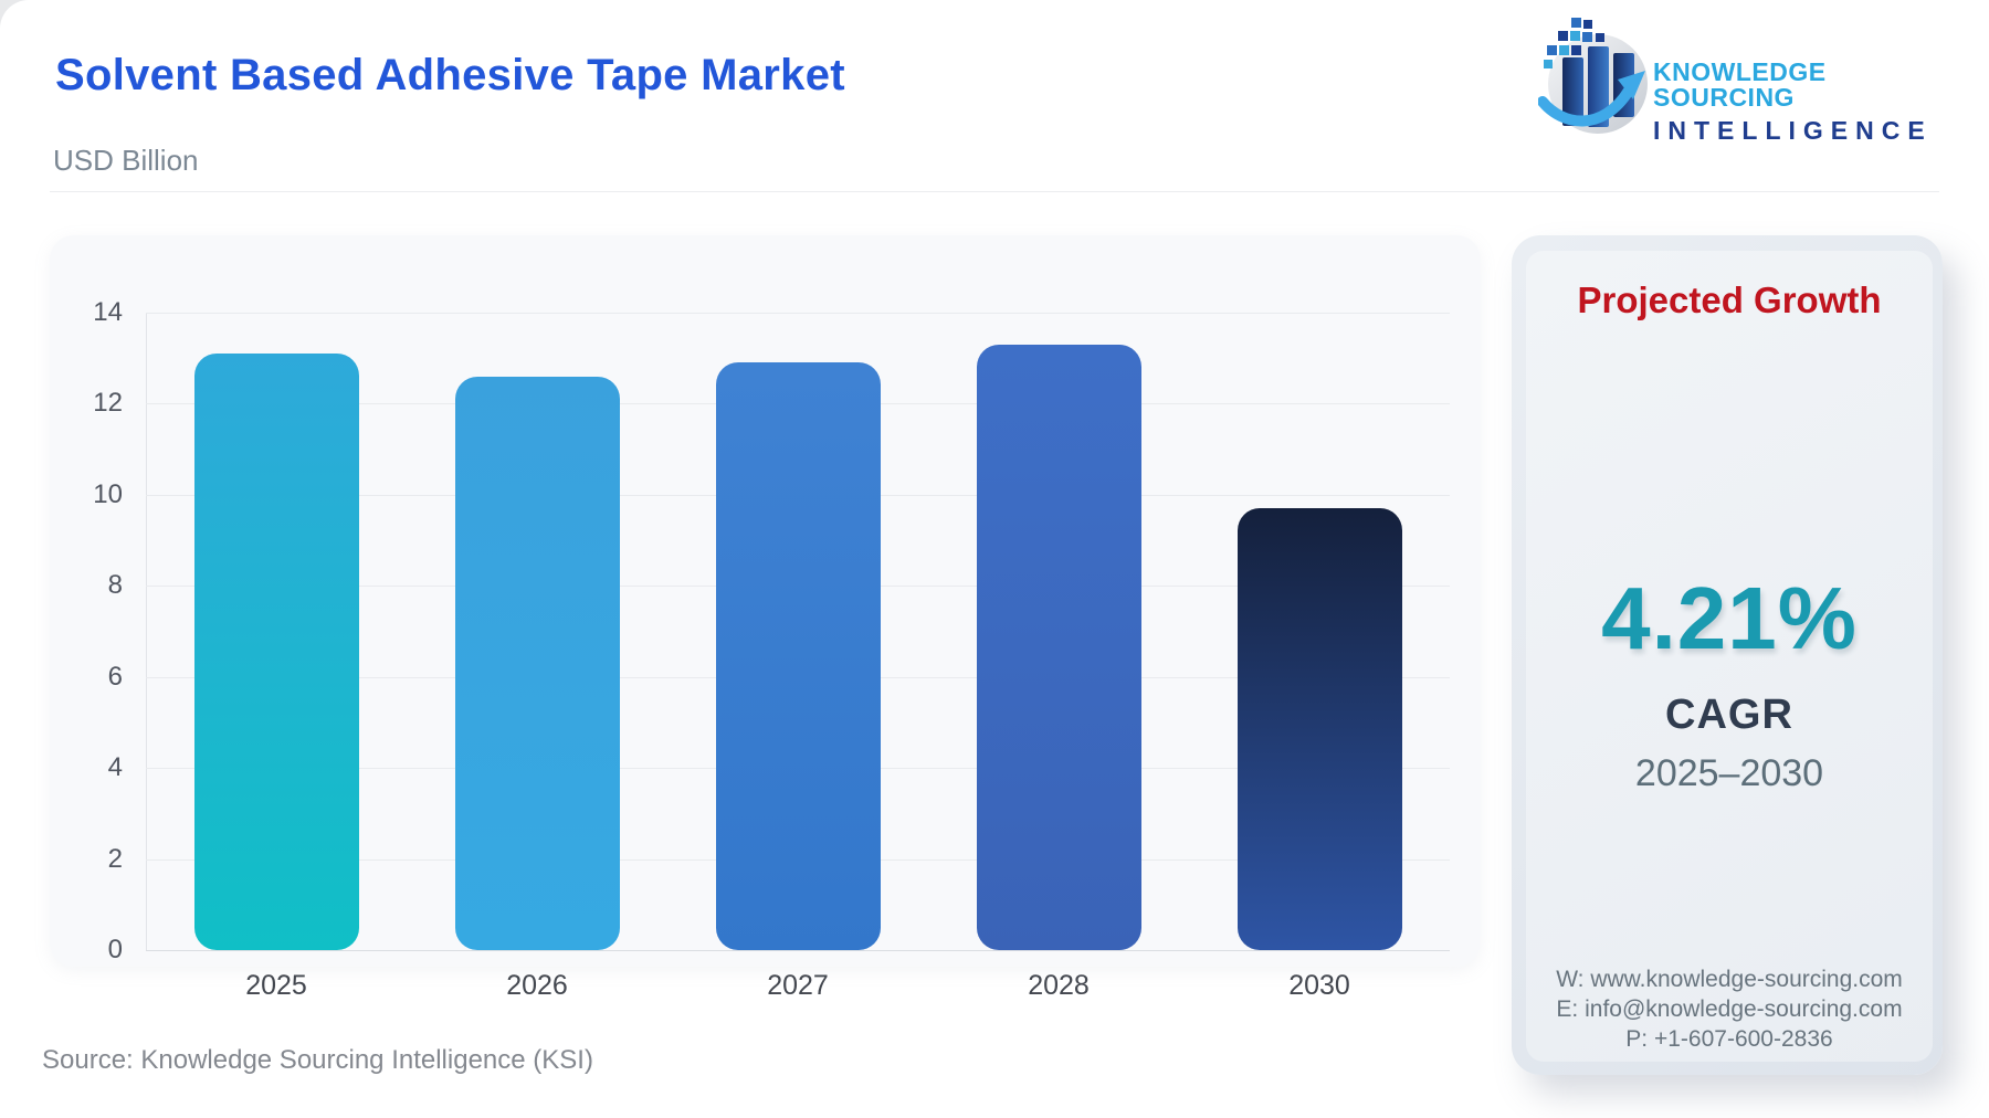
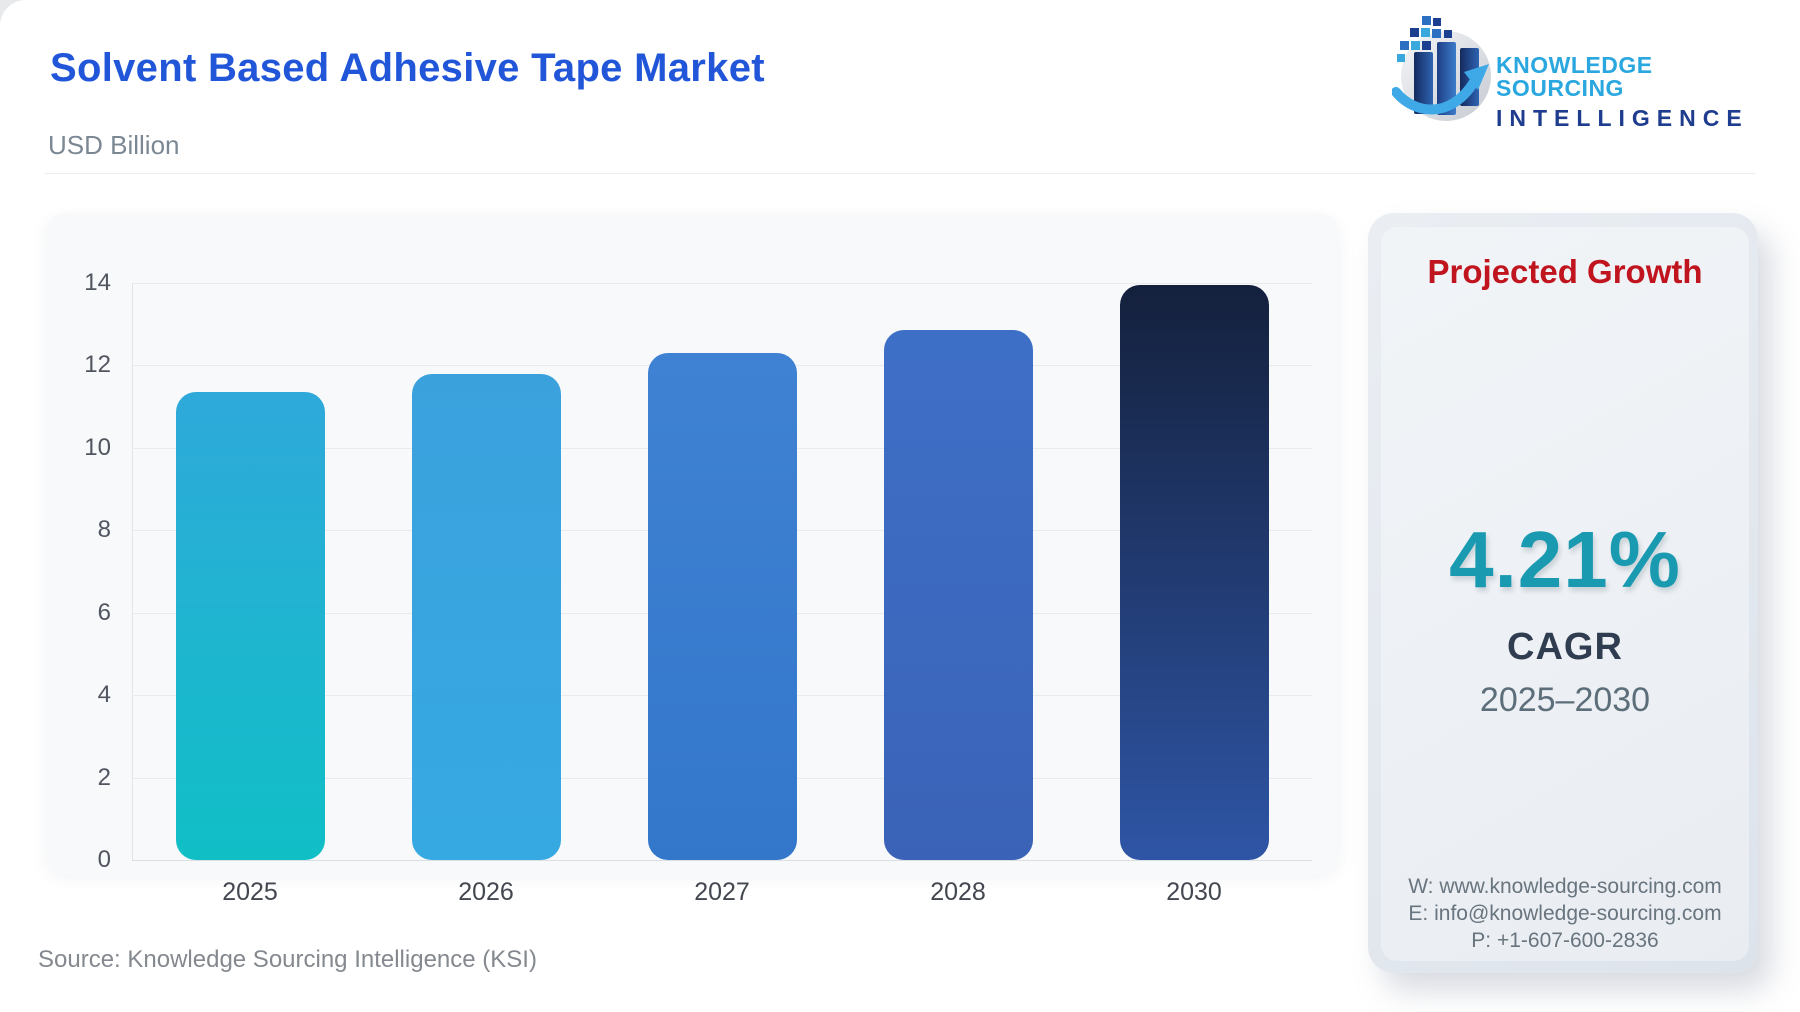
2025: 13.1 -> 11.3
2026: 12.6 -> 11.8
2027: 12.9 -> 12.3
2028: 13.3 -> 12.8
2030: 9.7 -> 13.9
